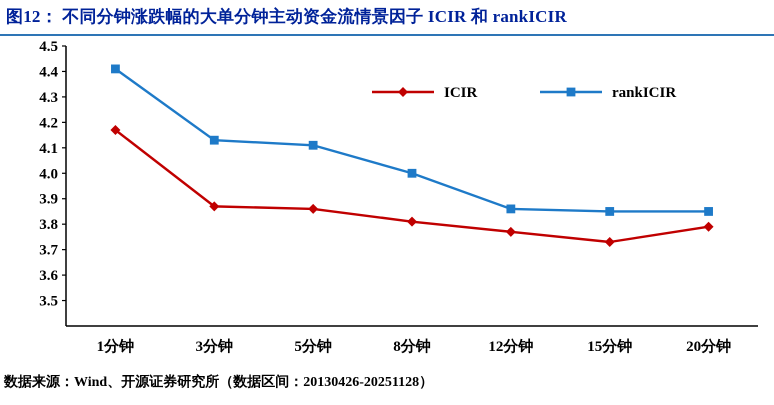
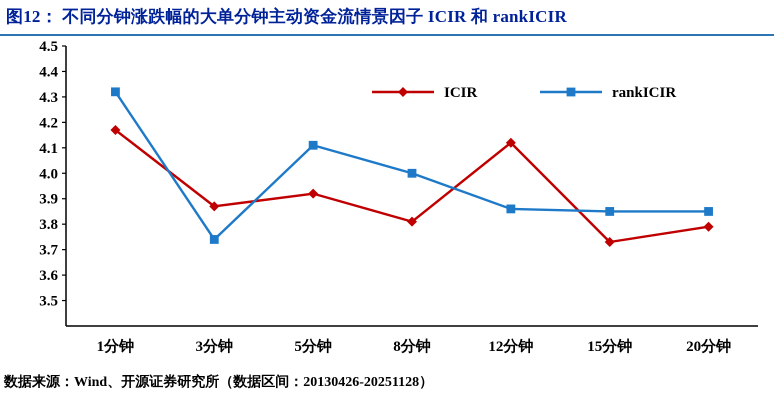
rankICIR/1分钟: 4.41 -> 4.32
rankICIR/3分钟: 4.13 -> 3.74
ICIR/5分钟: 3.86 -> 3.92
ICIR/12分钟: 3.77 -> 4.12
